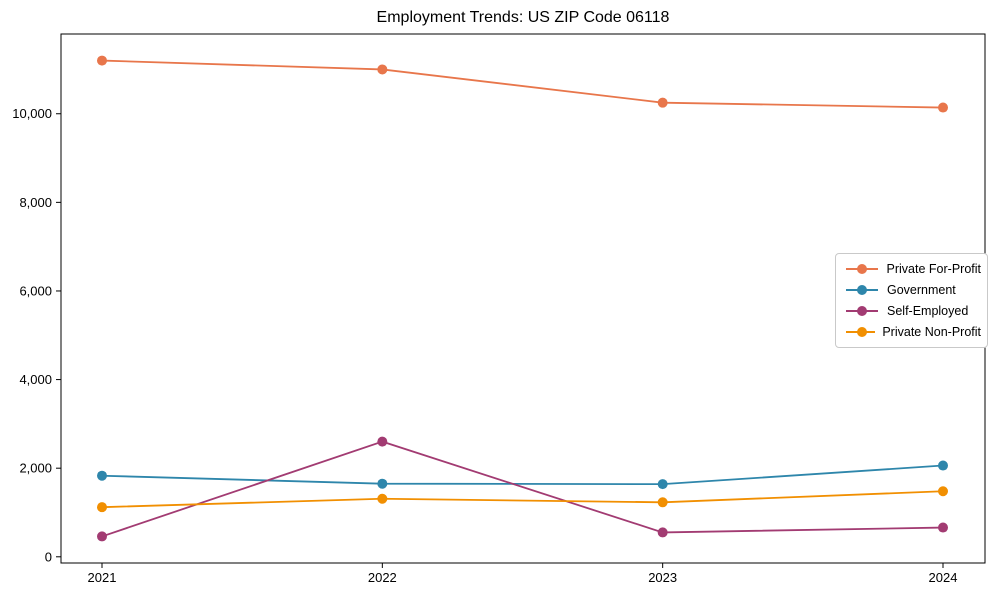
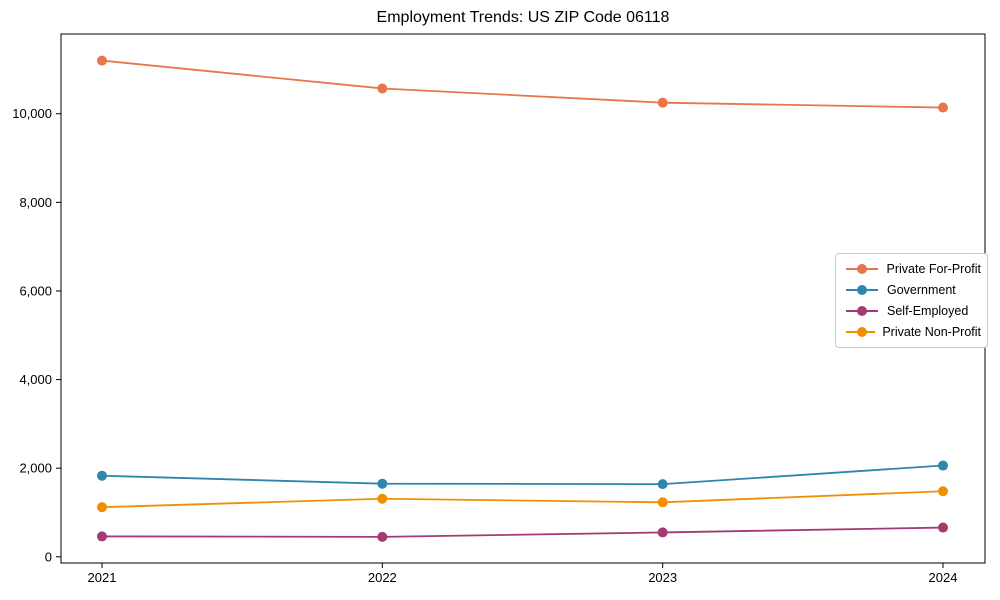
Private For-Profit/2022: 11000 -> 10600
Self-Employed/2022: 2600 -> 400
